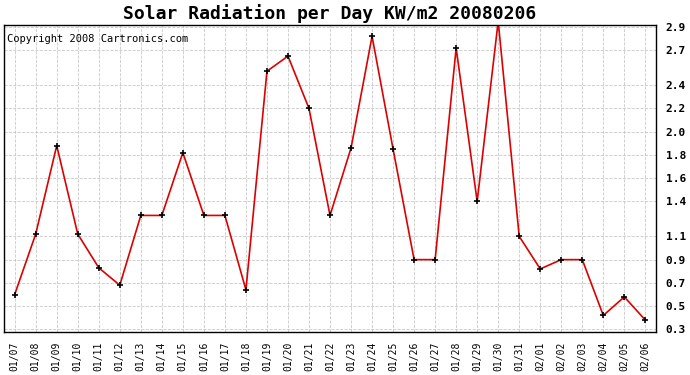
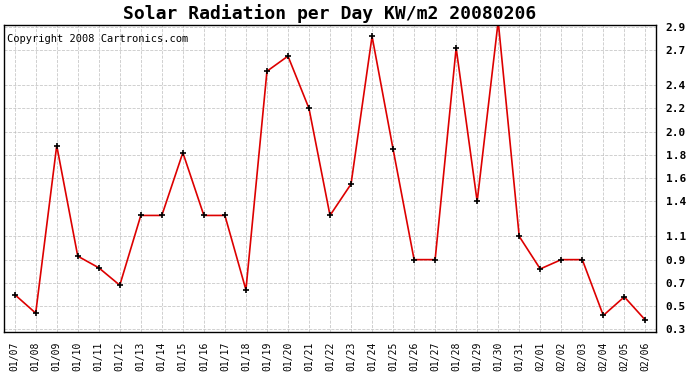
01/08: 1.12 -> 0.44
01/10: 1.12 -> 0.93
01/23: 1.86 -> 1.55
